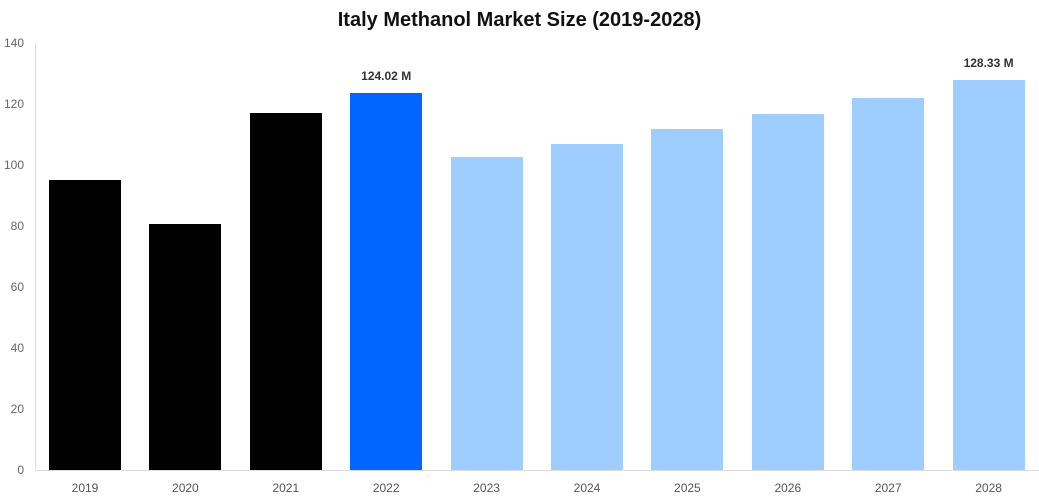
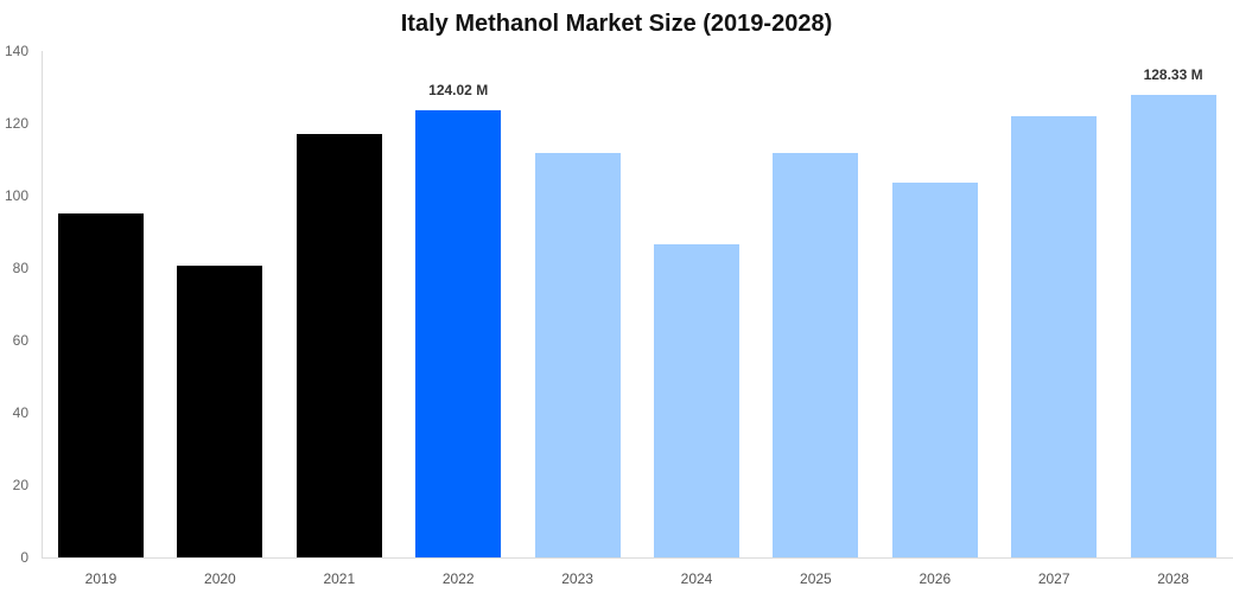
2023: 103 -> 112
2024: 107 -> 87
2026: 117 -> 104
